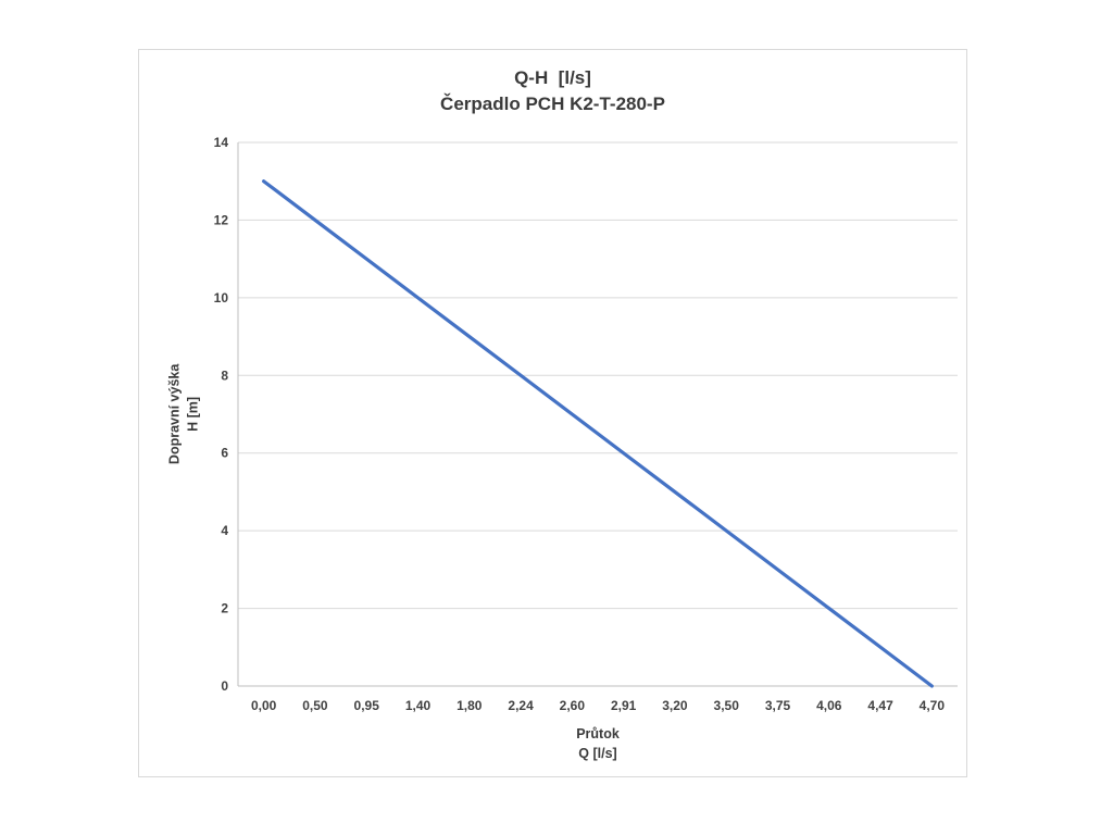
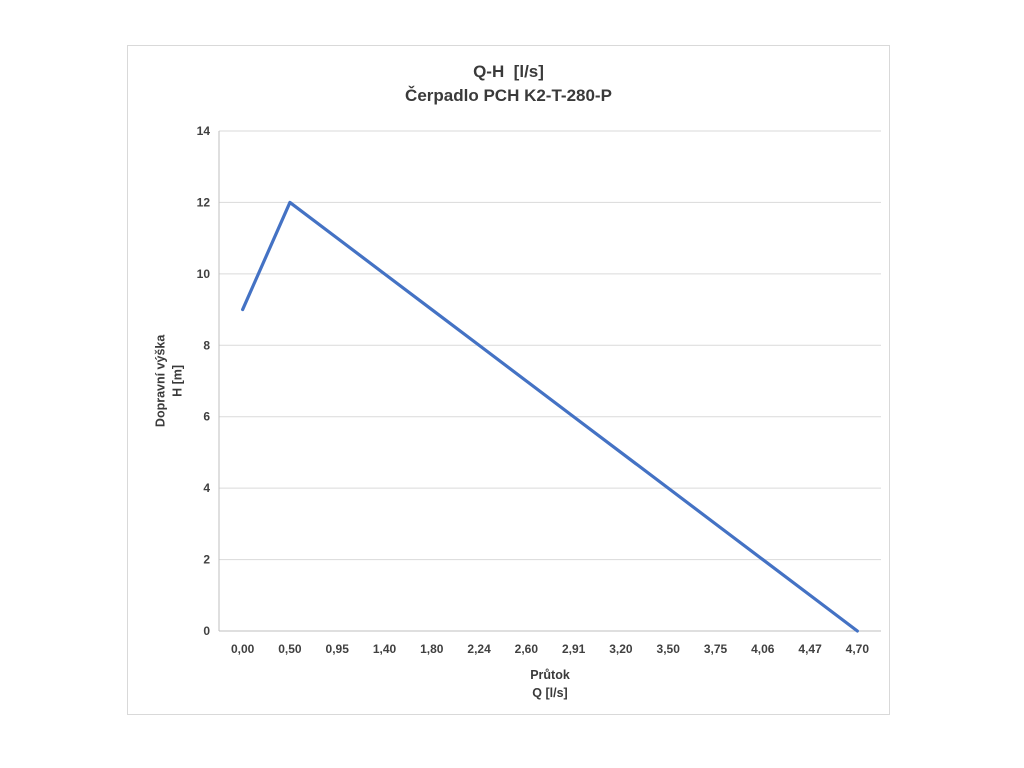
0,00: 13 -> 9
